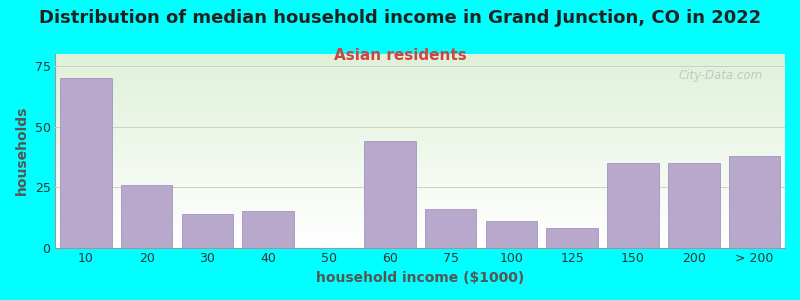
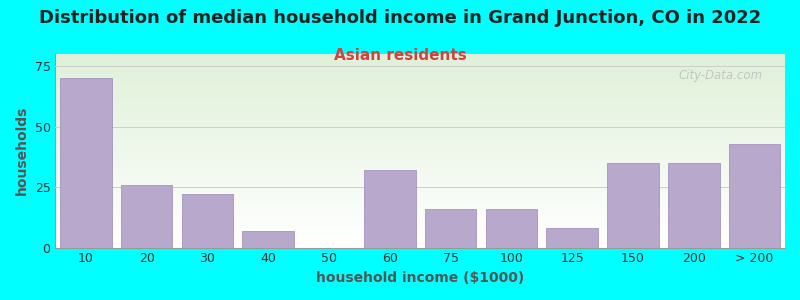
30: 14 -> 22
40: 15 -> 7
60: 44 -> 32
100: 11 -> 16
> 200: 38 -> 43
